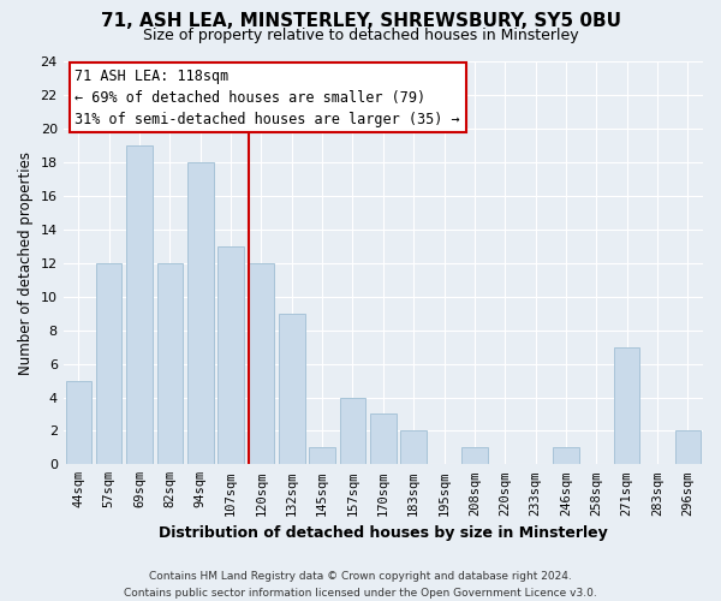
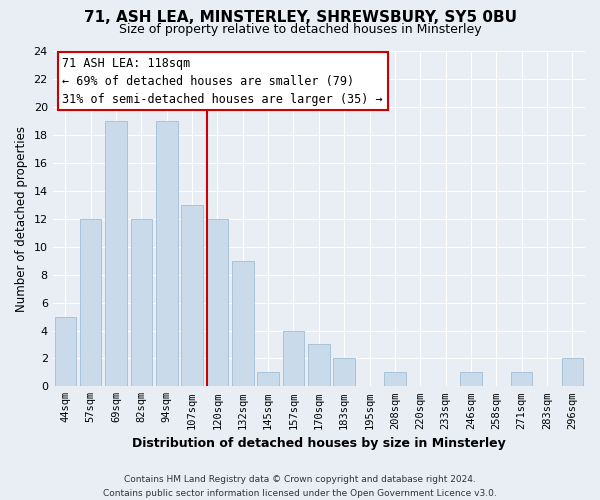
94sqm: 18 -> 19
271sqm: 7 -> 1
